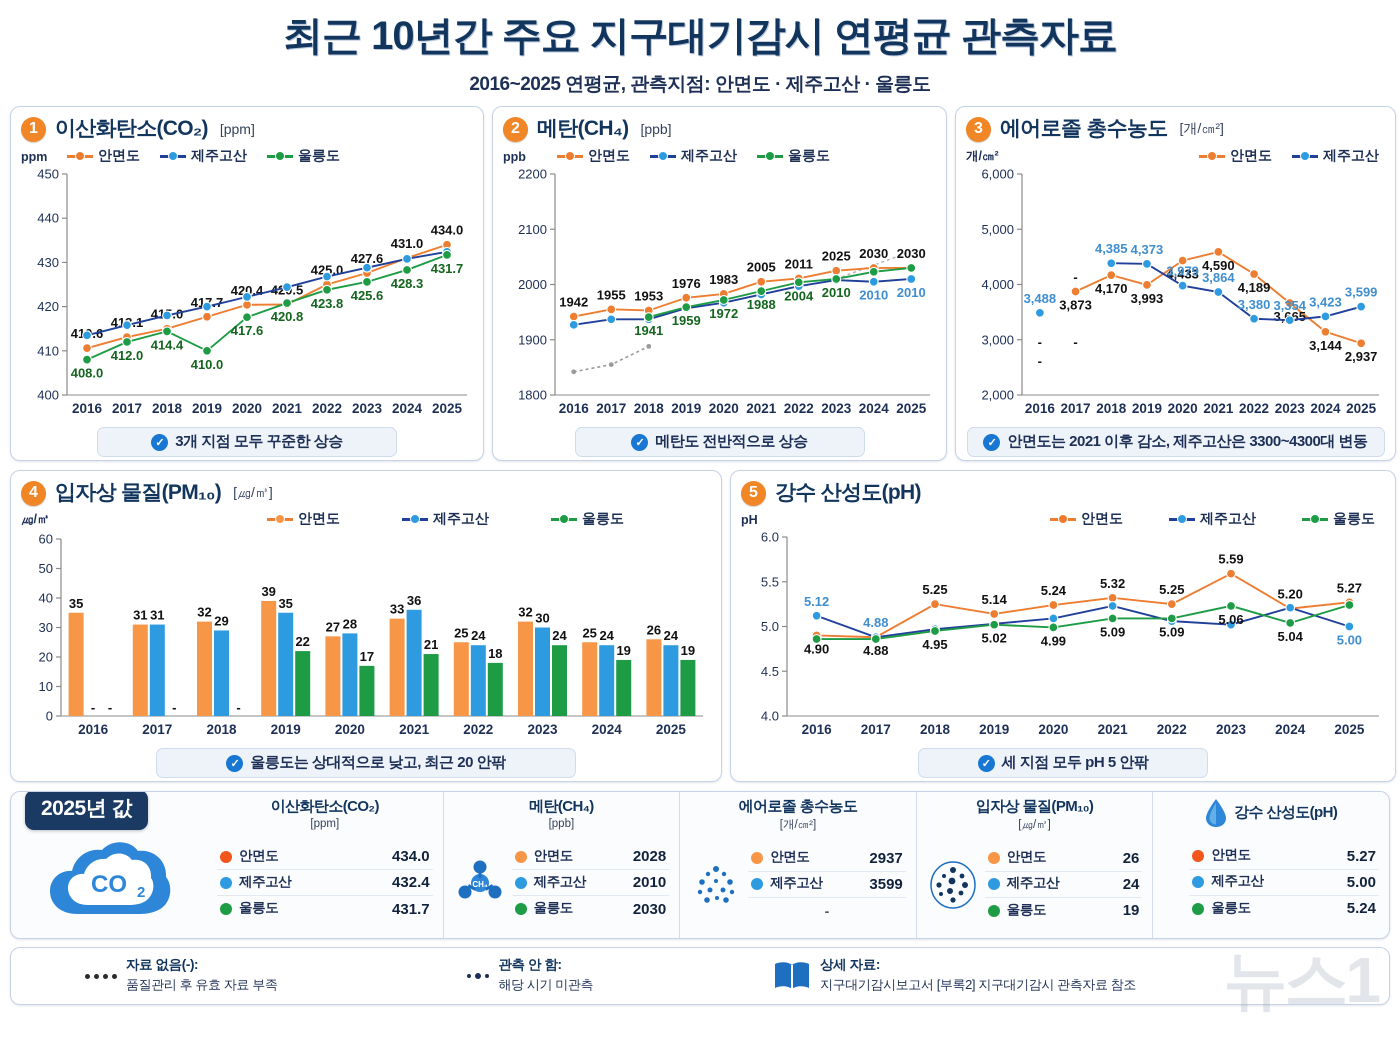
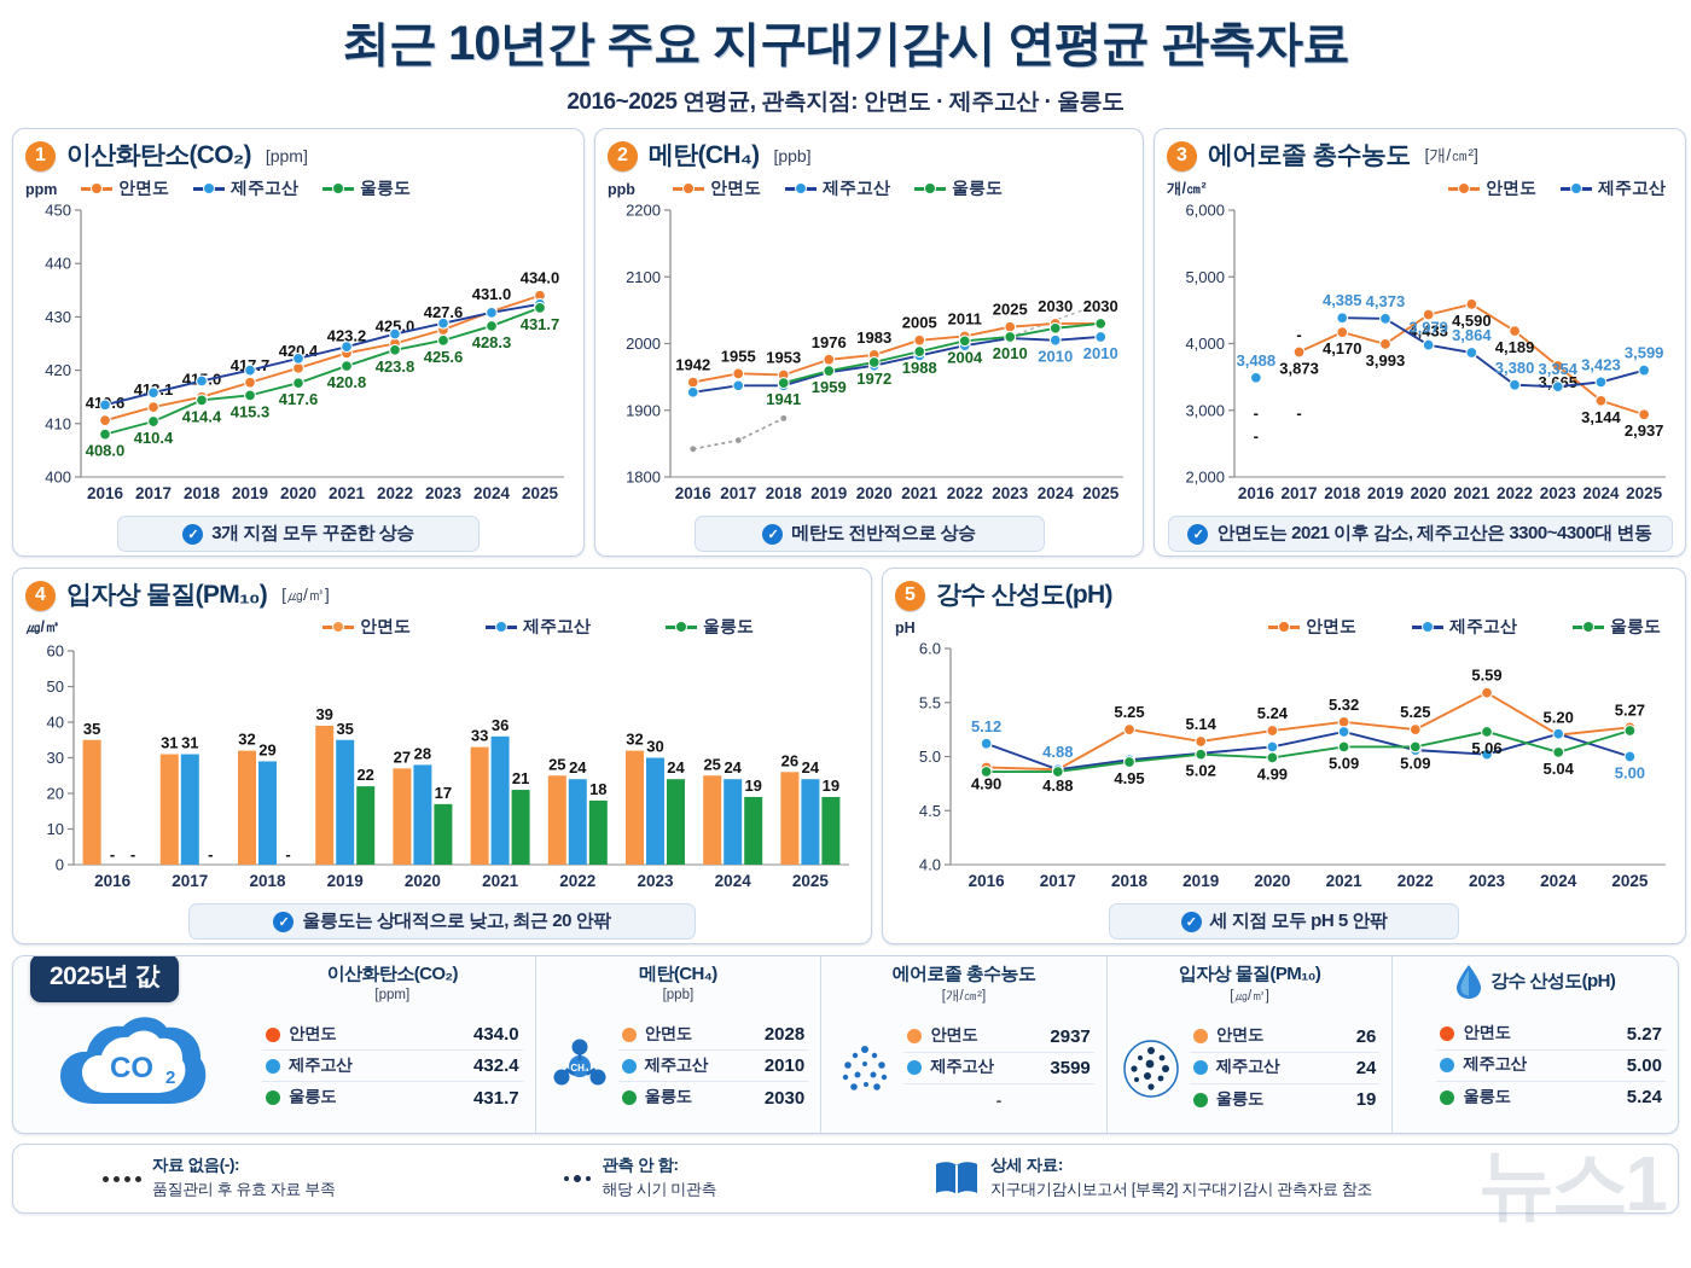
이산화탄소(CO₂)/울릉도/2017: 412.0 -> 410.4
이산화탄소(CO₂)/울릉도/2019: 410.0 -> 415.3
이산화탄소(CO₂)/안면도/2021: 420.5 -> 423.2
